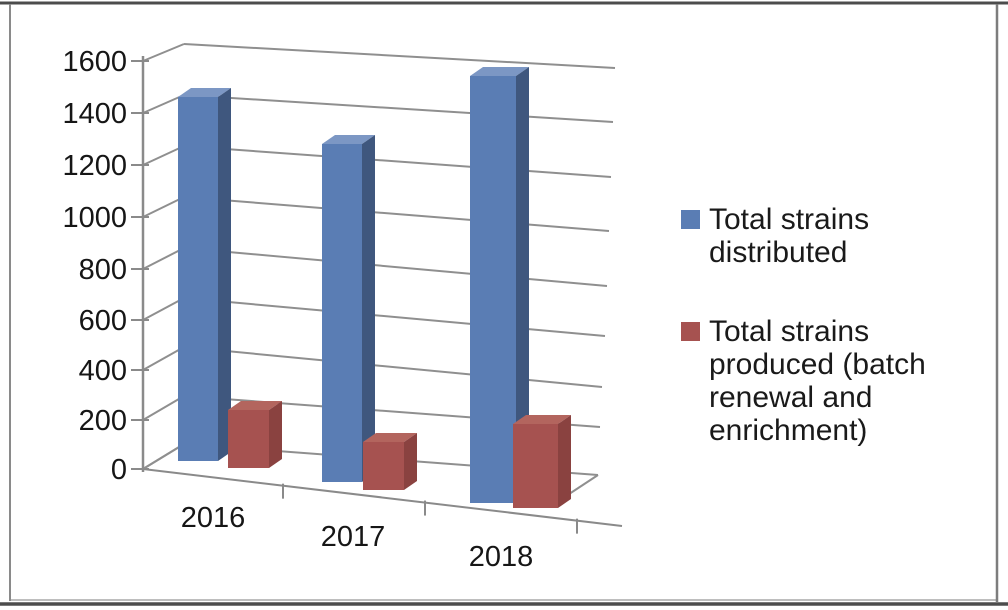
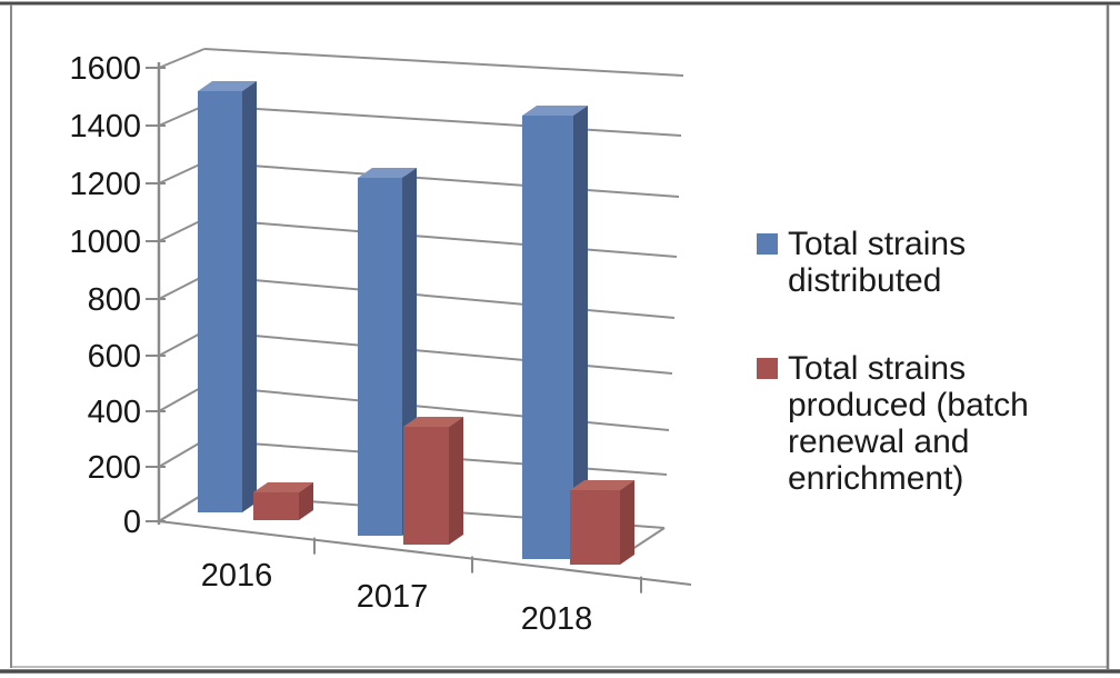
Total strains distributed/2016: 1440 -> 1500
Total strains produced (batch renewal and enrichment)/2016: 230 -> 100
Total strains distributed/2017: 1270 -> 1210
Total strains produced (batch renewal and enrichment)/2017: 180 -> 400
Total strains distributed/2018: 1530 -> 1430
Total strains produced (batch renewal and enrichment)/2018: 300 -> 240
